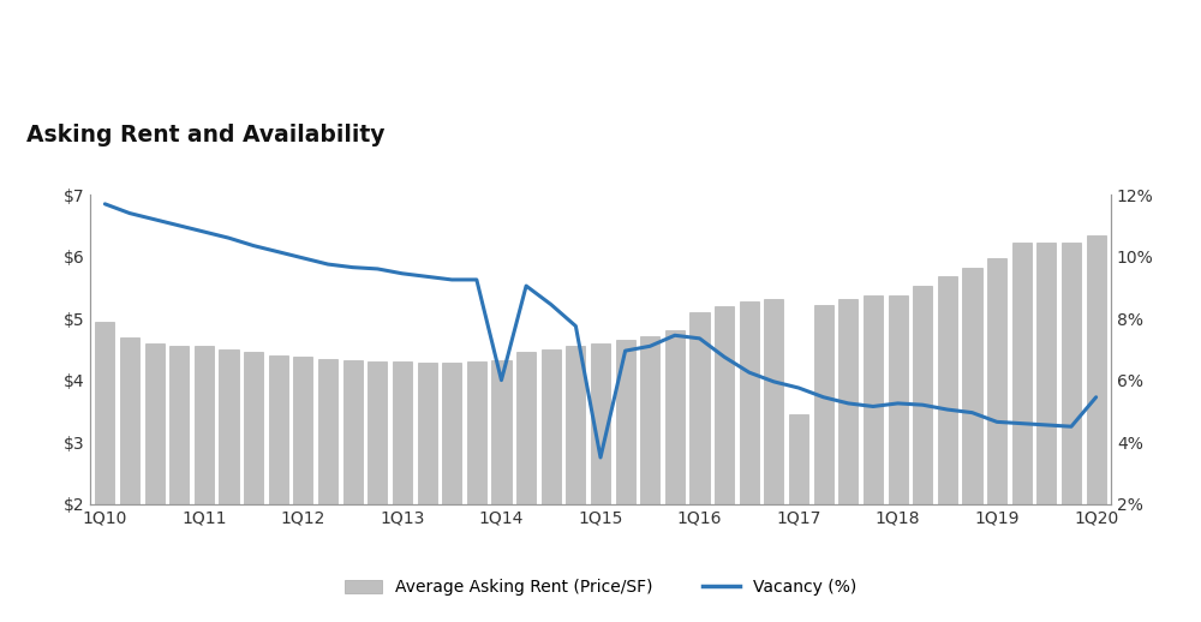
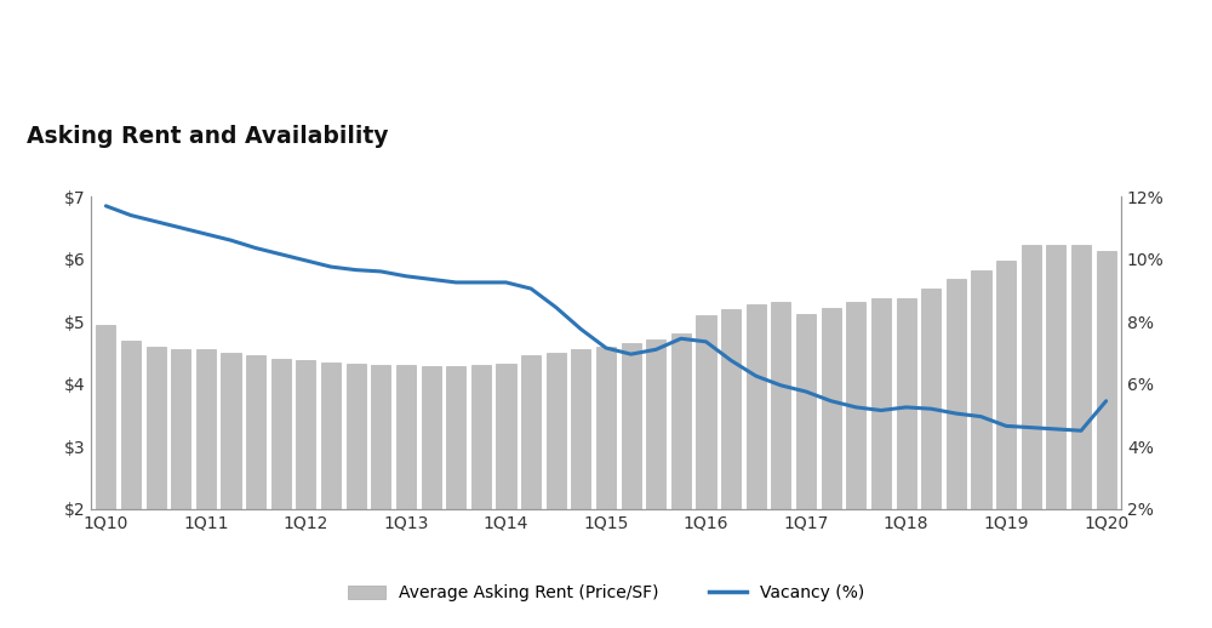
Vacancy (%)/1Q14: 6.00% -> 9.25%
Vacancy (%)/1Q15: 3.50% -> 7.15%
Average Asking Rent (Price/SF)/1Q17: $3.44 -> $5.12
Average Asking Rent (Price/SF)/1Q20: $6.34 -> $6.12
